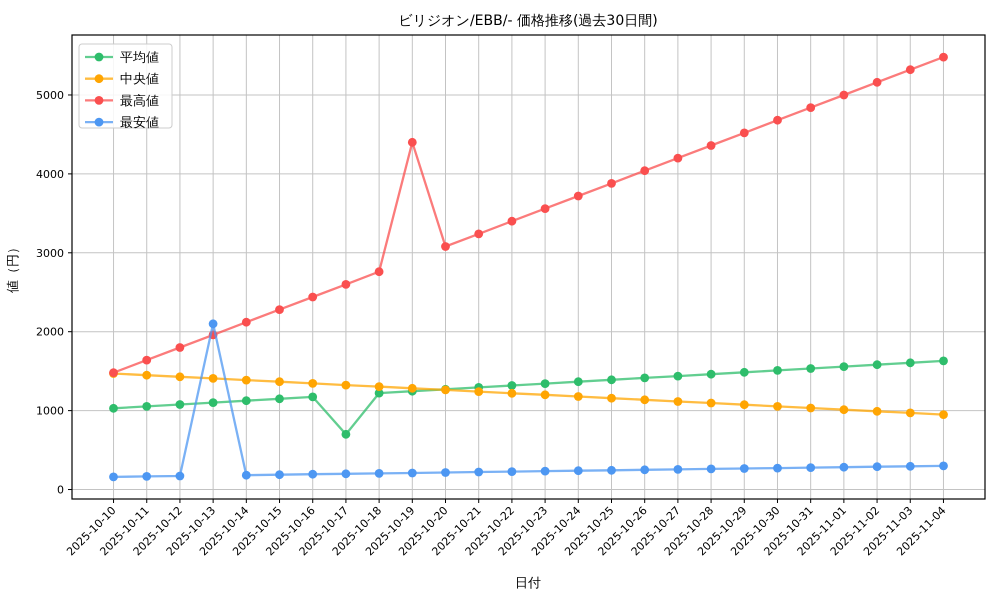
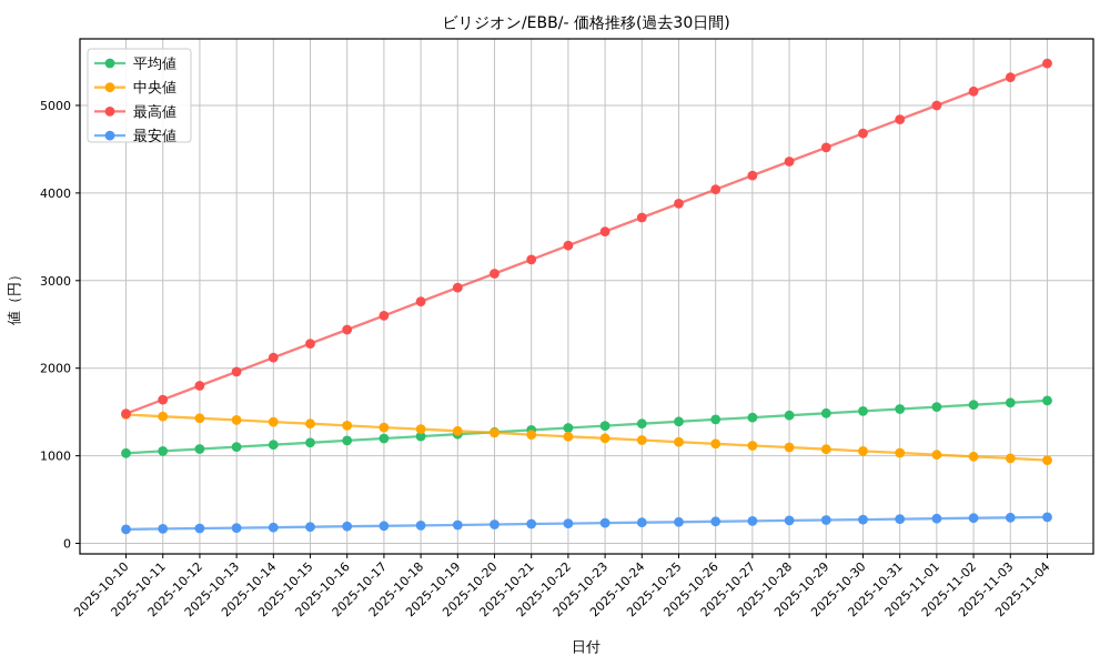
最安値/2025-10-13: 2100 -> 200
平均値/2025-10-17: 700 -> 1200
最高値/2025-10-19: 4400 -> 2900
